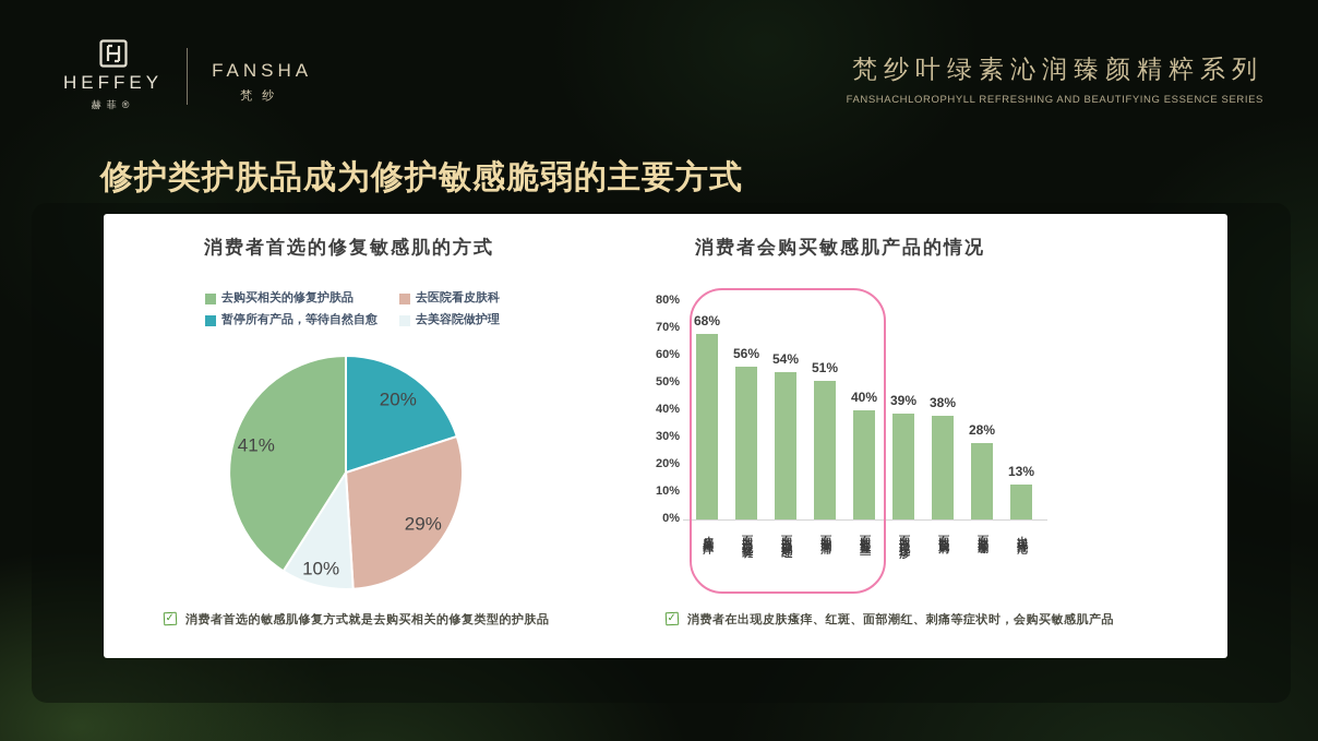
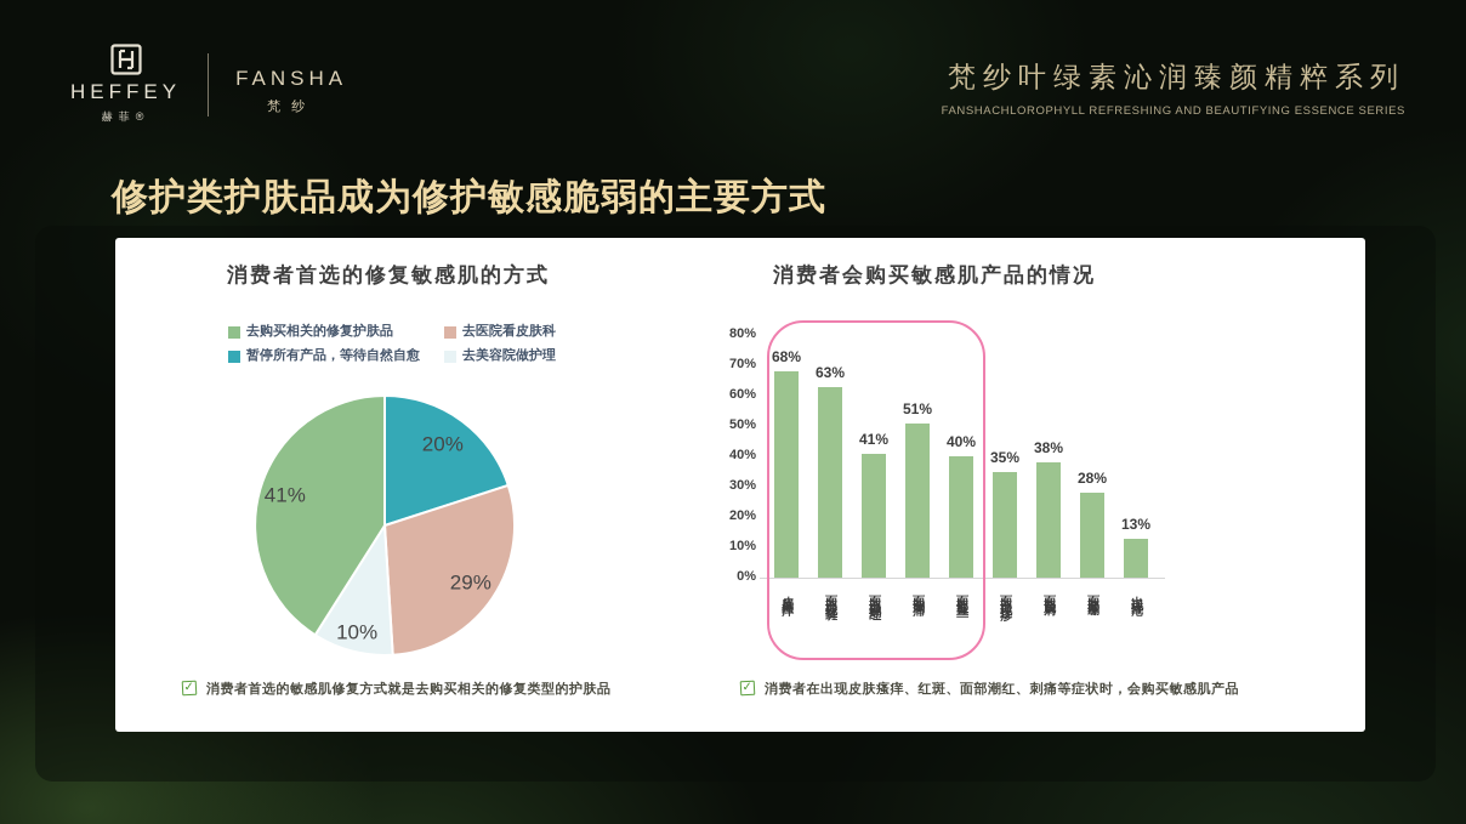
消费者会购买敏感肌产品的情况/面部出现红斑: 56% -> 63%
消费者会购买敏感肌产品的情况/面部出现潮红: 54% -> 41%
消费者会购买敏感肌产品的情况/面部出现丘疹: 39% -> 35%
